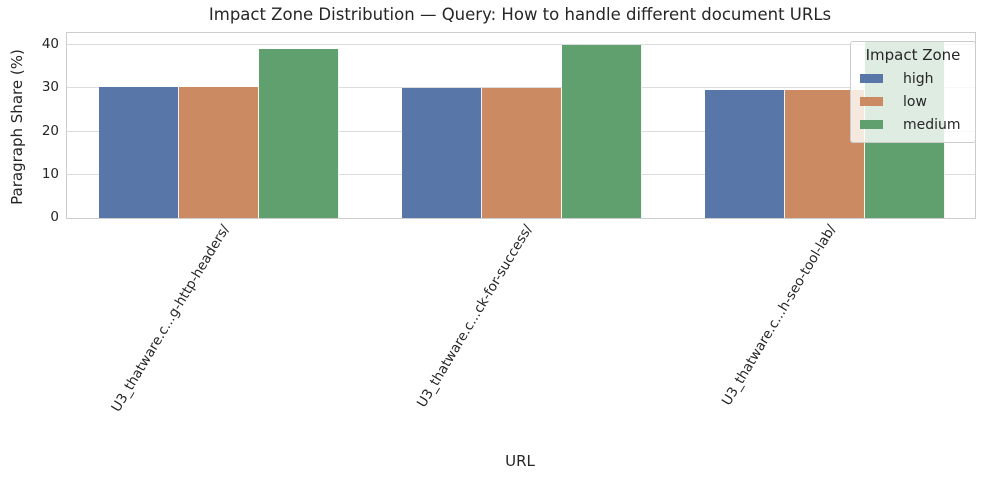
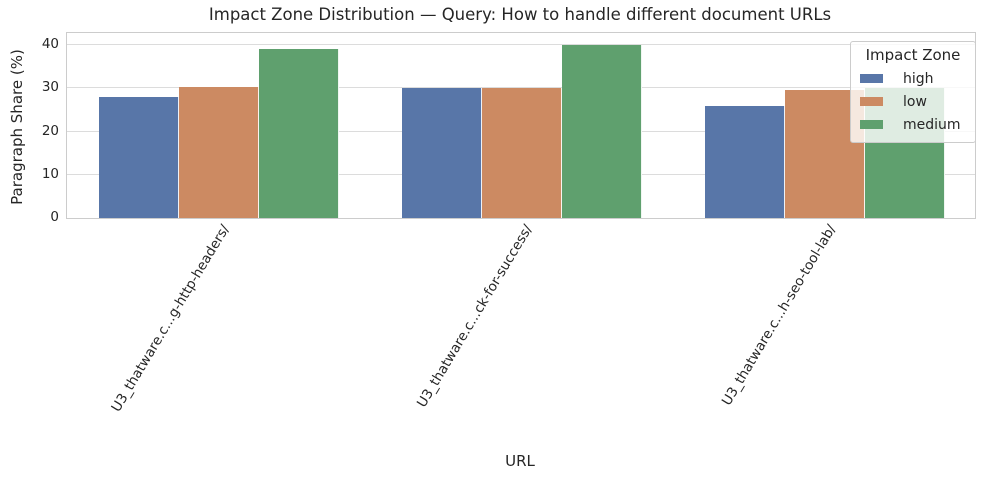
high/U3_thatware.c...g-http-headers/: 30 -> 28
high/U3_thatware.c...h-seo-tool-lab/: 30 -> 26
medium/U3_thatware.c...h-seo-tool-lab/: 41 -> 30
